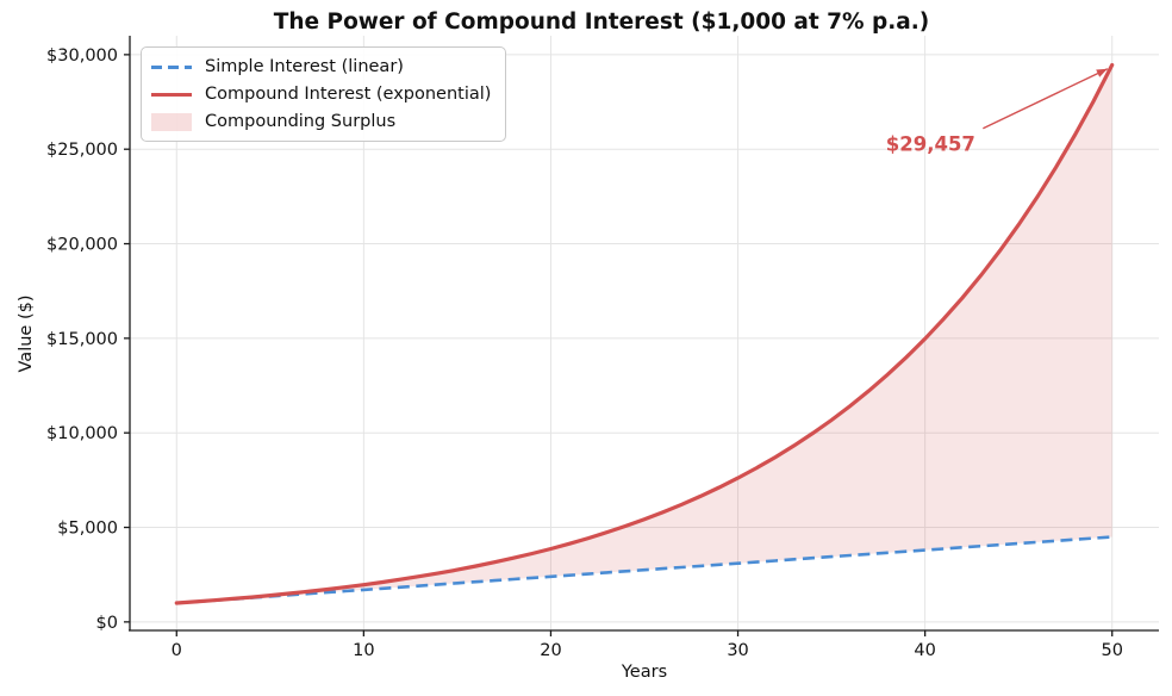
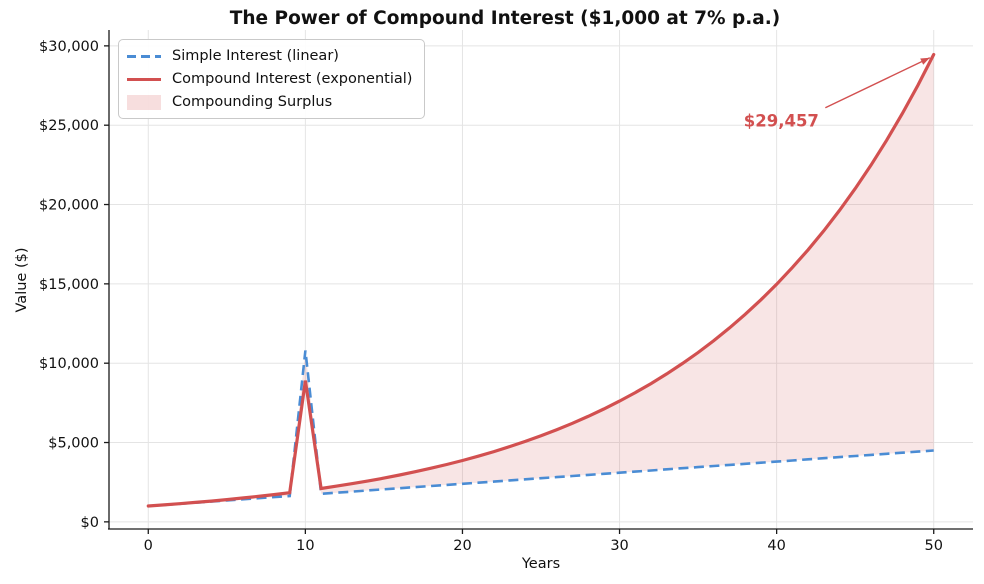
Simple Interest (linear)/10: $1700 -> $10800
Compound Interest (exponential)/10: $2000 -> $8900
